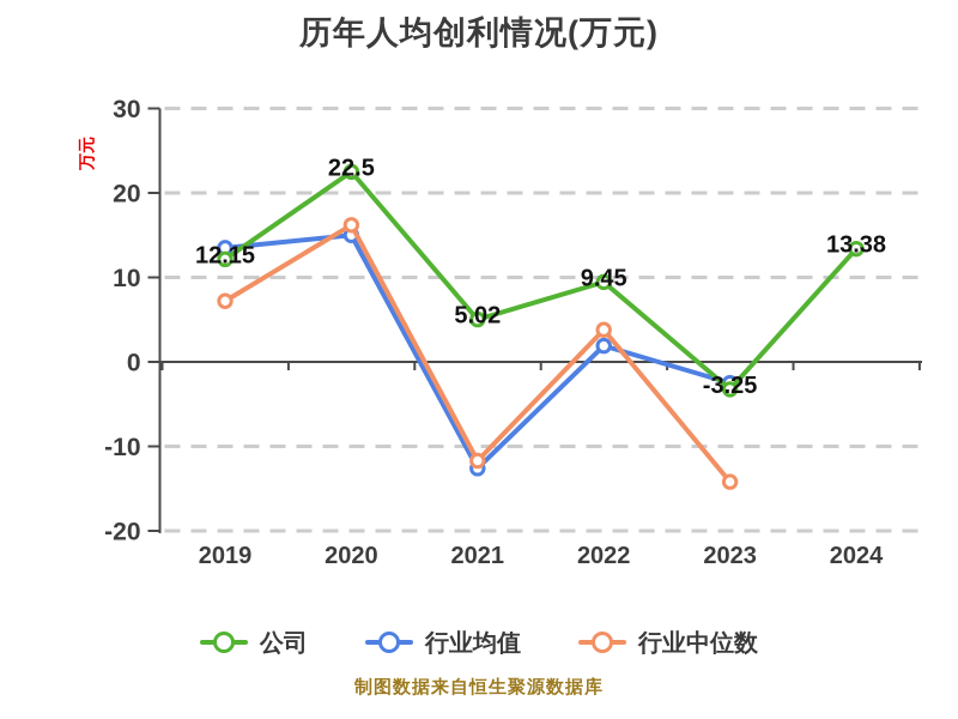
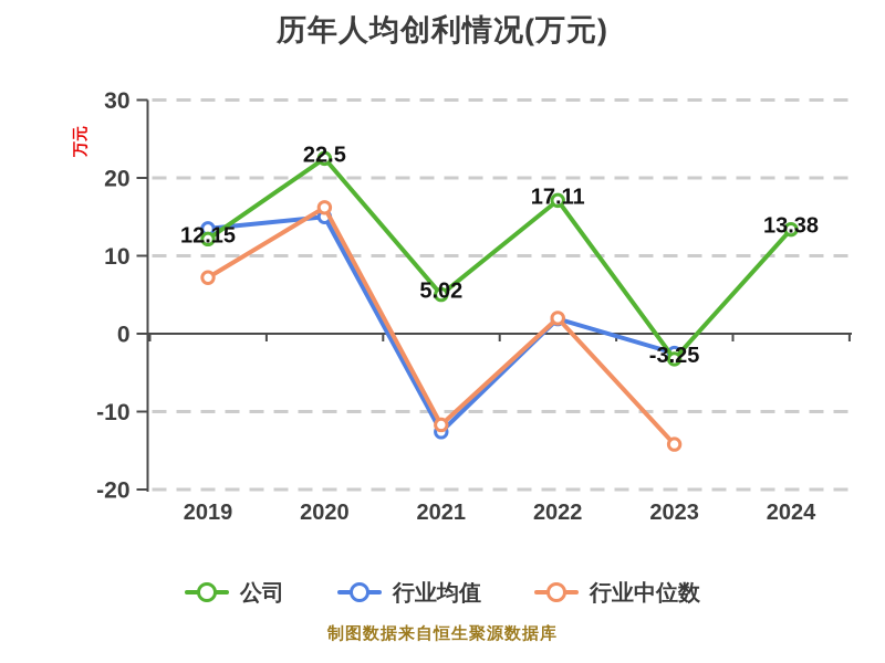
公司/2022: 9.45 -> 17.11
行业中位数/2022: 4 -> 2
